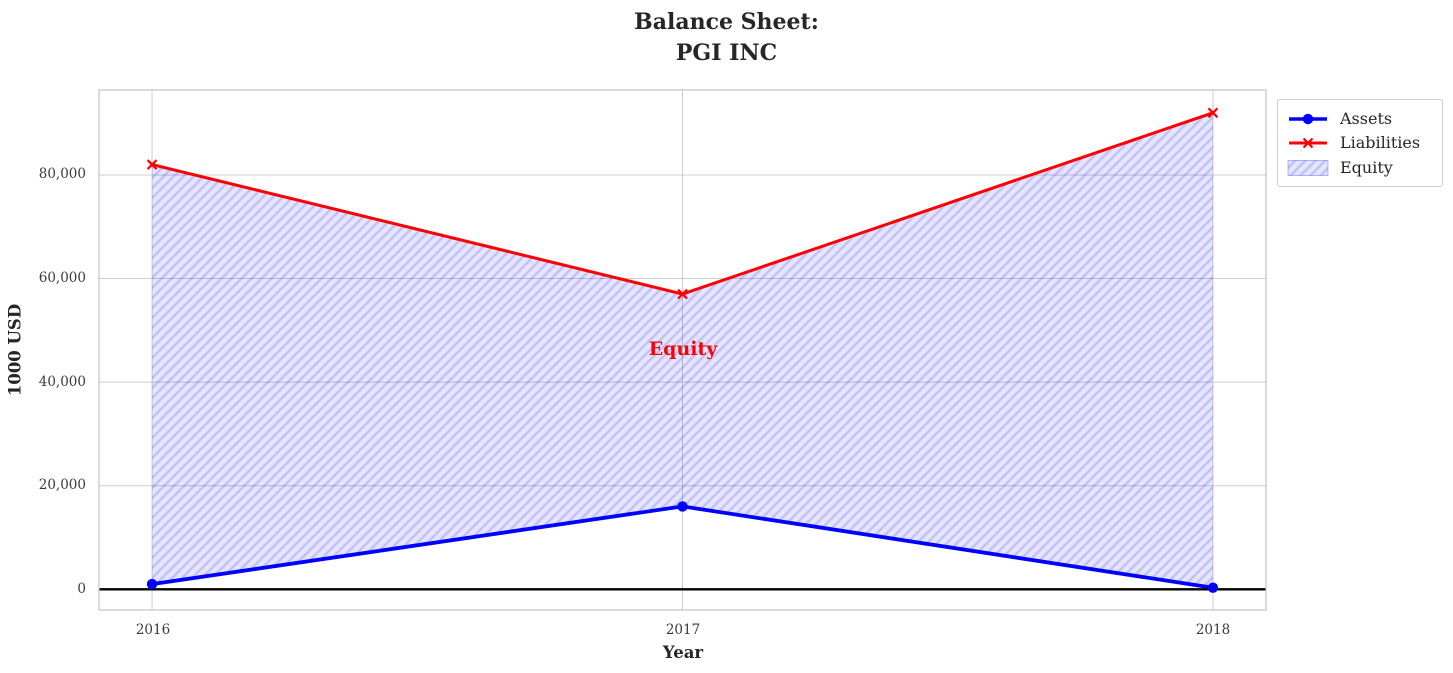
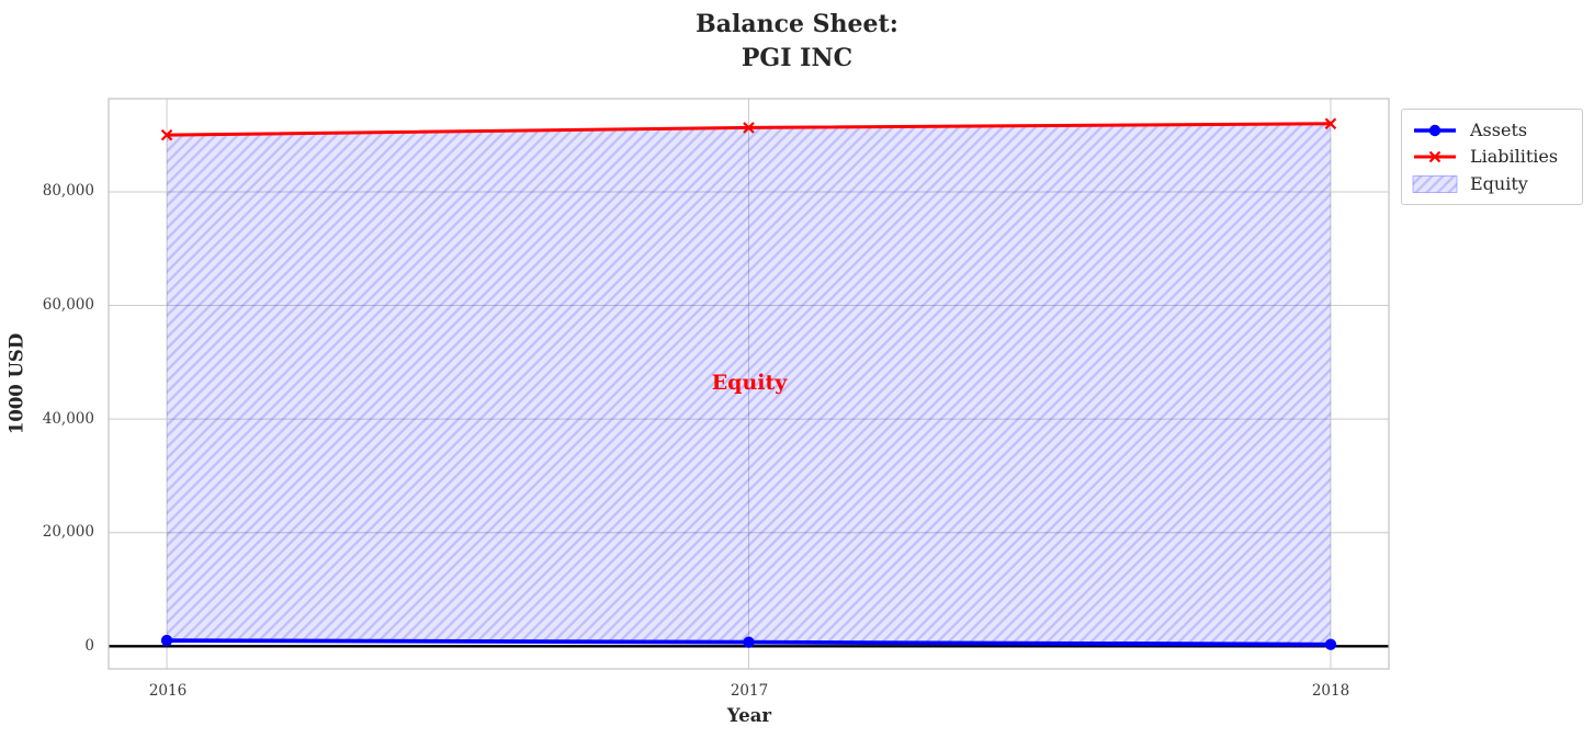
Liabilities/2016: 82000 -> 90000
Assets/2017: 16000 -> 1000
Liabilities/2017: 57000 -> 91000
